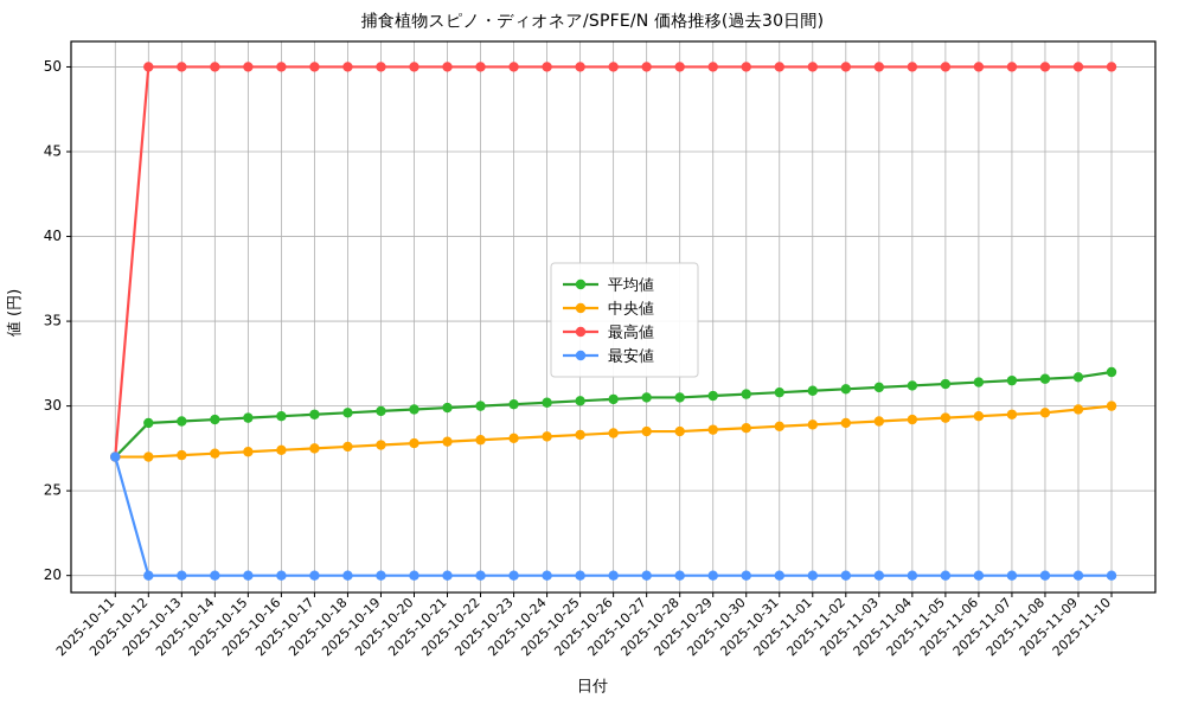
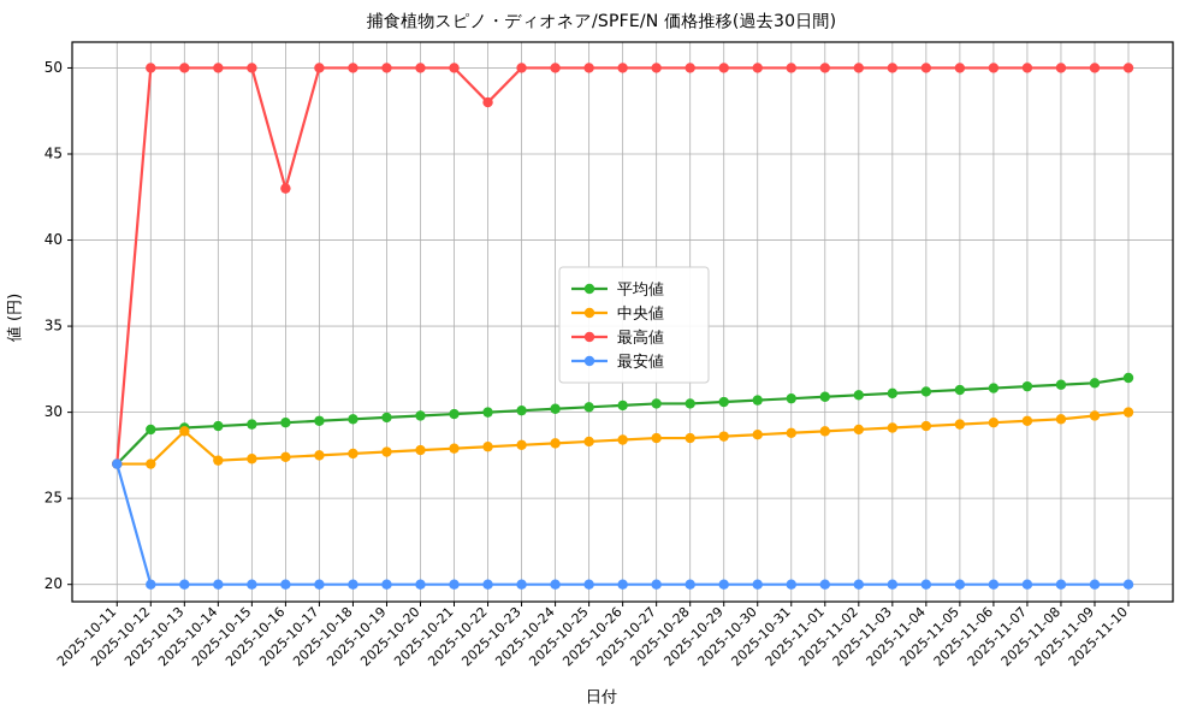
中央値/2025-10-13: 27.1 -> 28.9
最高値/2025-10-16: 50 -> 43
最高値/2025-10-22: 50 -> 48
